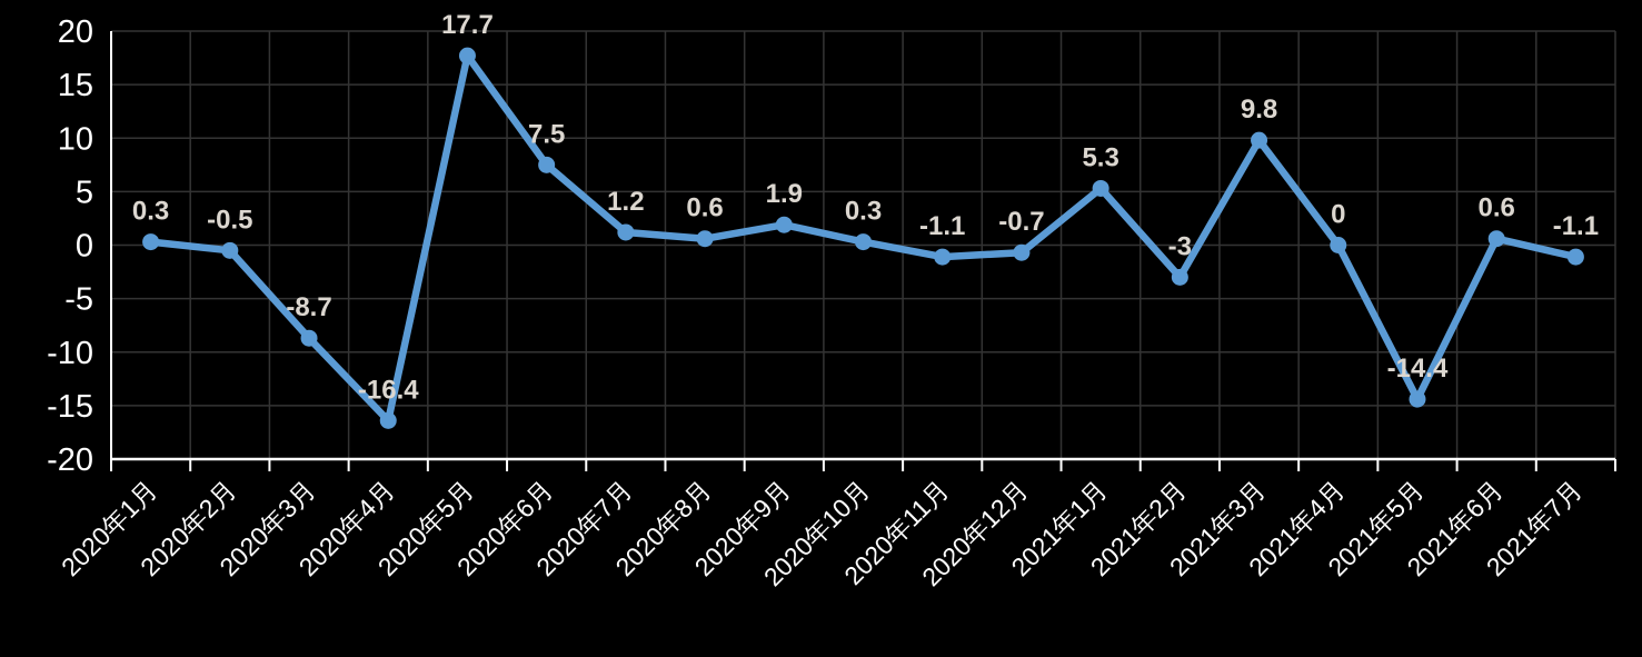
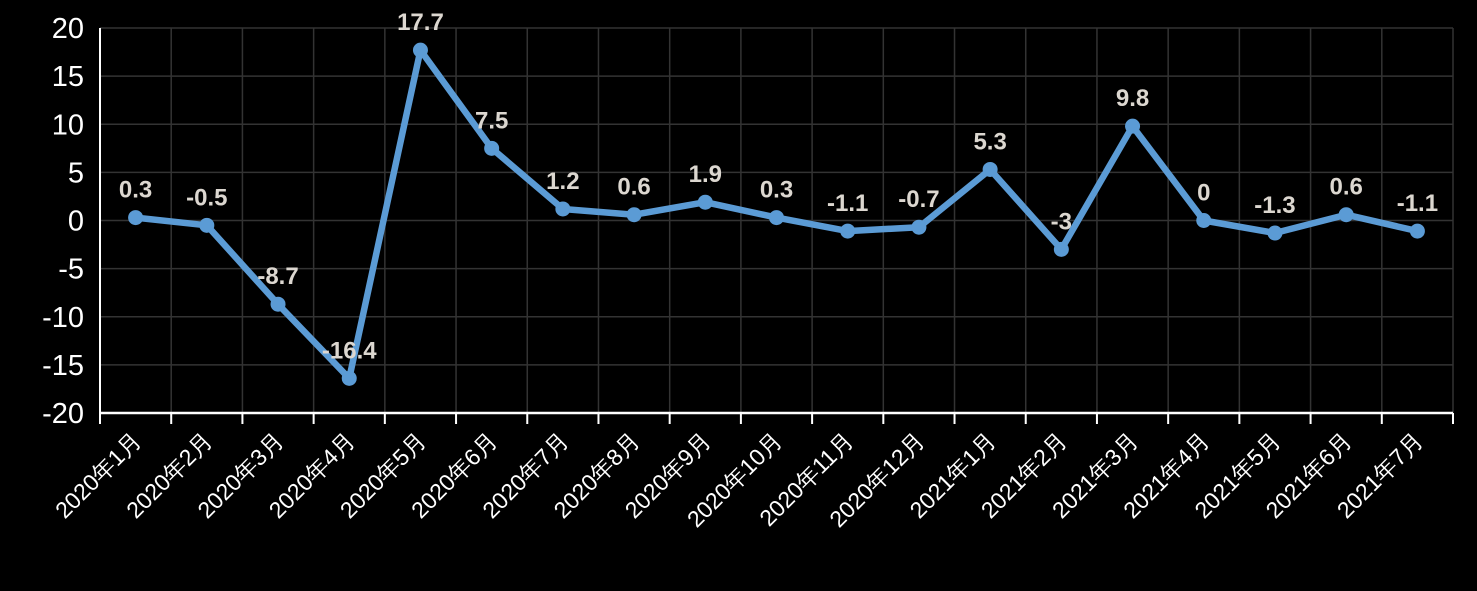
2021年5月: -14.4 -> -1.3
